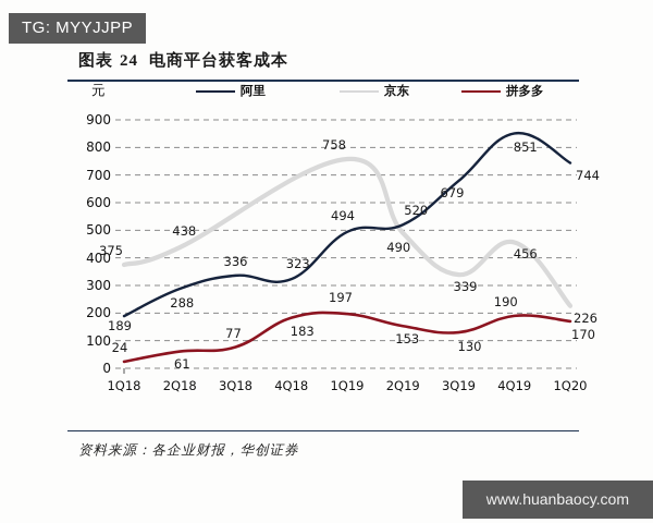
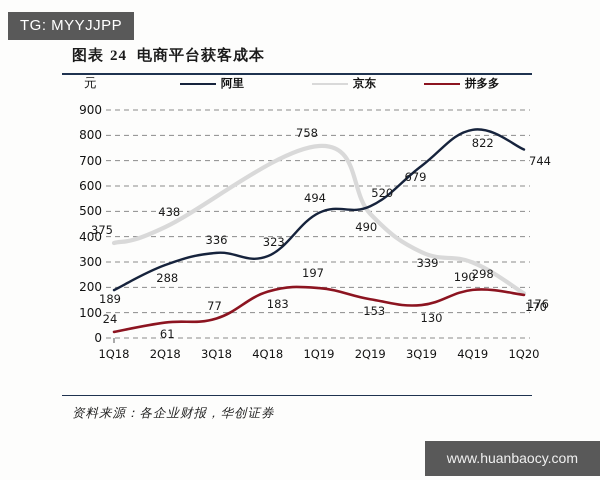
阿里/4Q19: 851 -> 822
京东/4Q19: 456 -> 298
京东/1Q20: 226 -> 176
